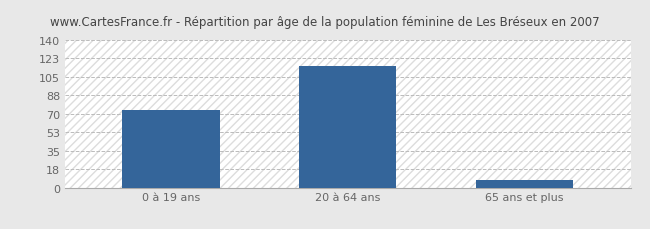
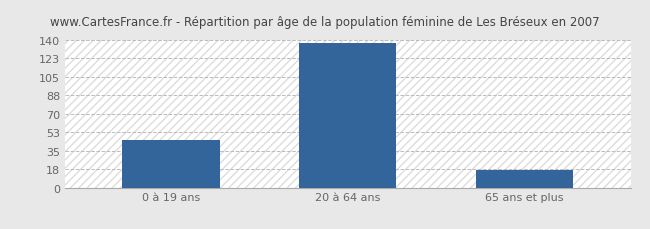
0 à 19 ans: 74 -> 45
20 à 64 ans: 116 -> 138
65 ans et plus: 7 -> 17
